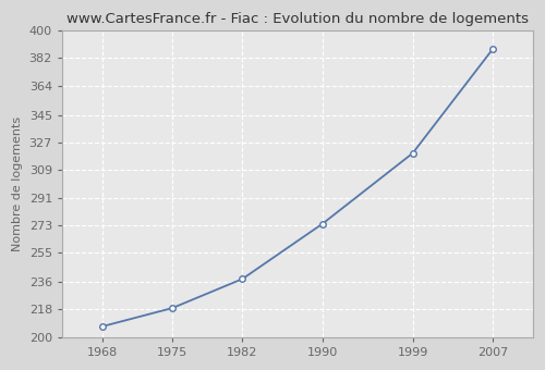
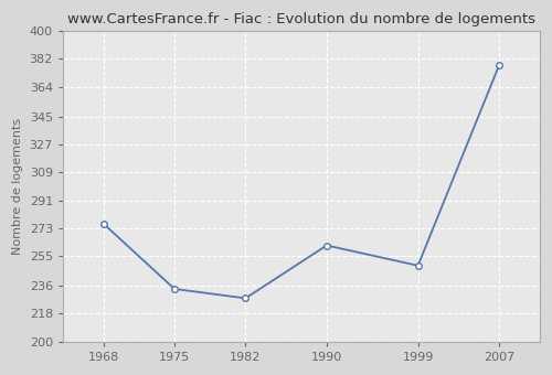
1968: 207 -> 276
1975: 219 -> 234
1982: 238 -> 228
1990: 274 -> 262
1999: 320 -> 249
2007: 388 -> 378
